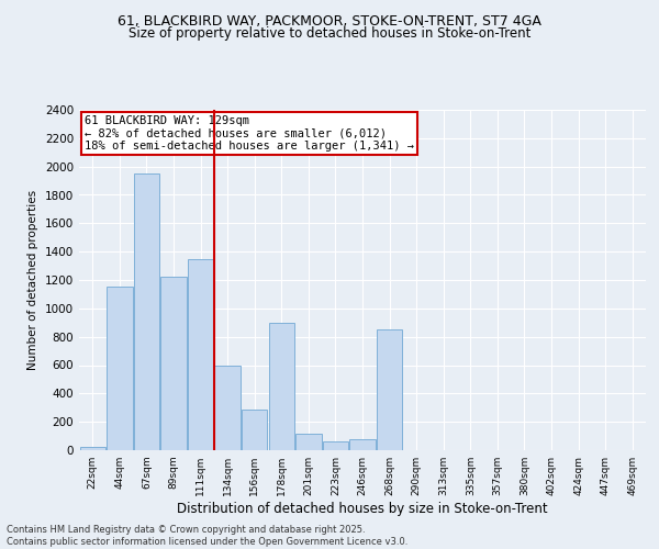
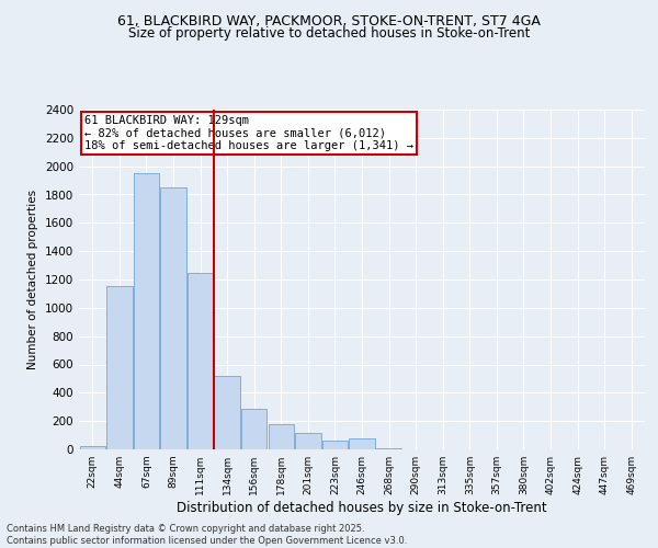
89sqm: 1220 -> 1850
111sqm: 1350 -> 1250
134sqm: 600 -> 520
178sqm: 900 -> 180
268sqm: 850 -> 10
